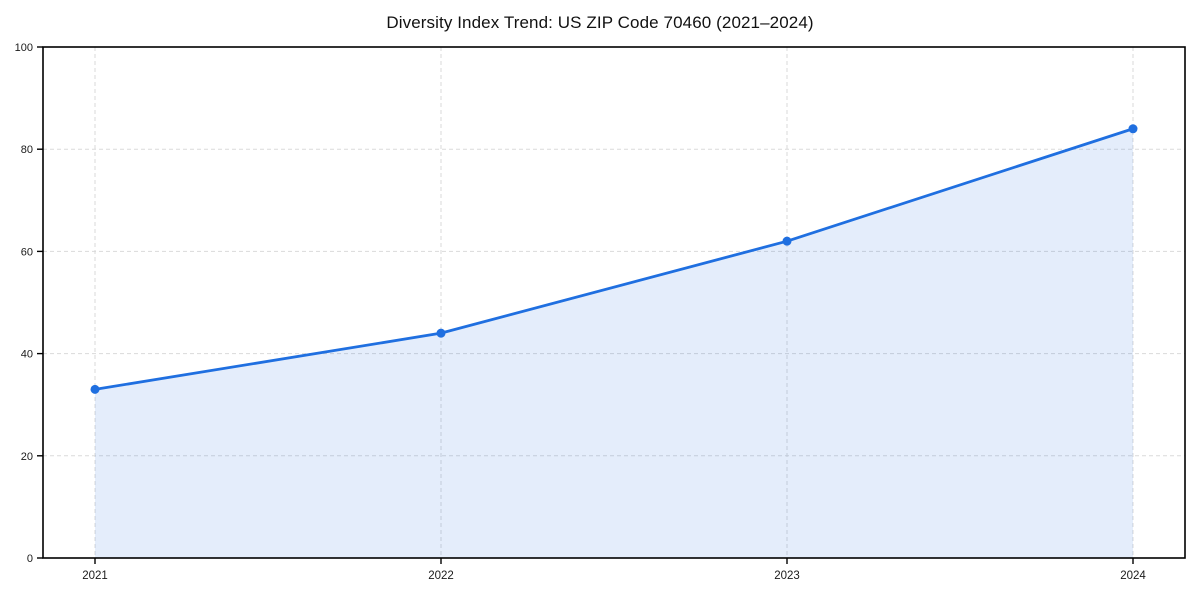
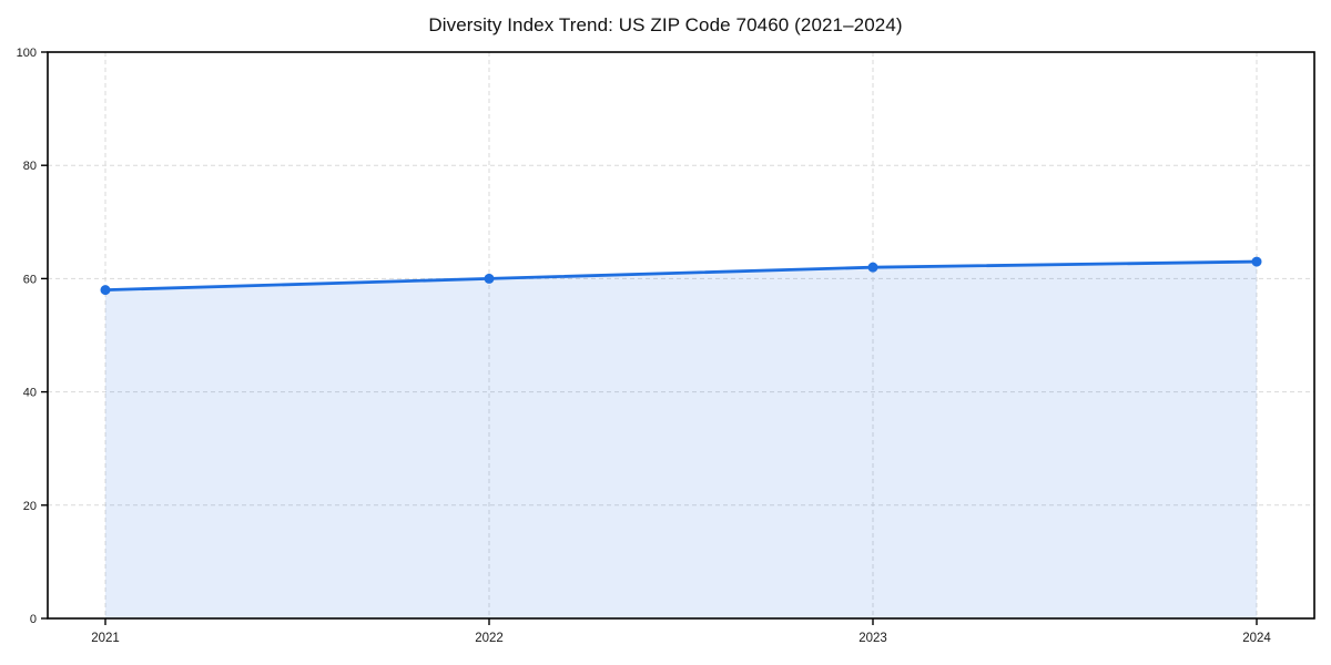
2021: 33 -> 58
2022: 44 -> 60
2024: 84 -> 63
